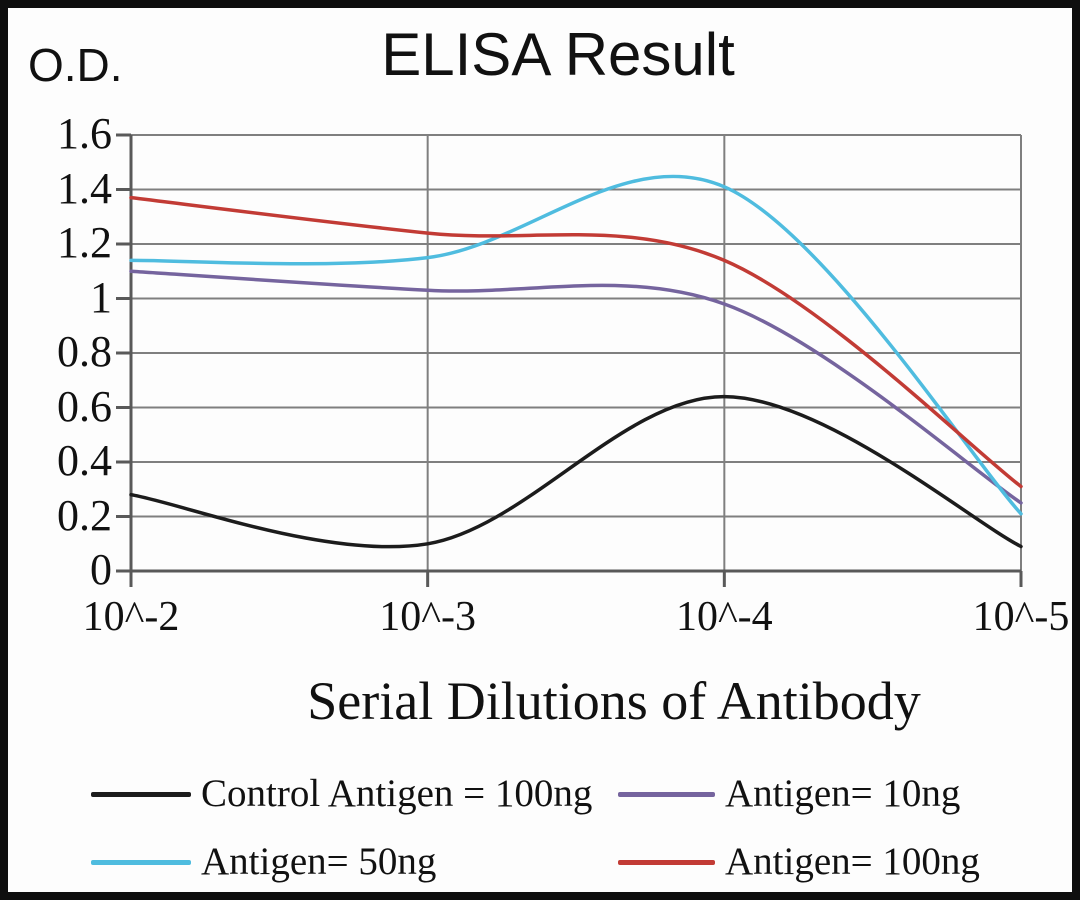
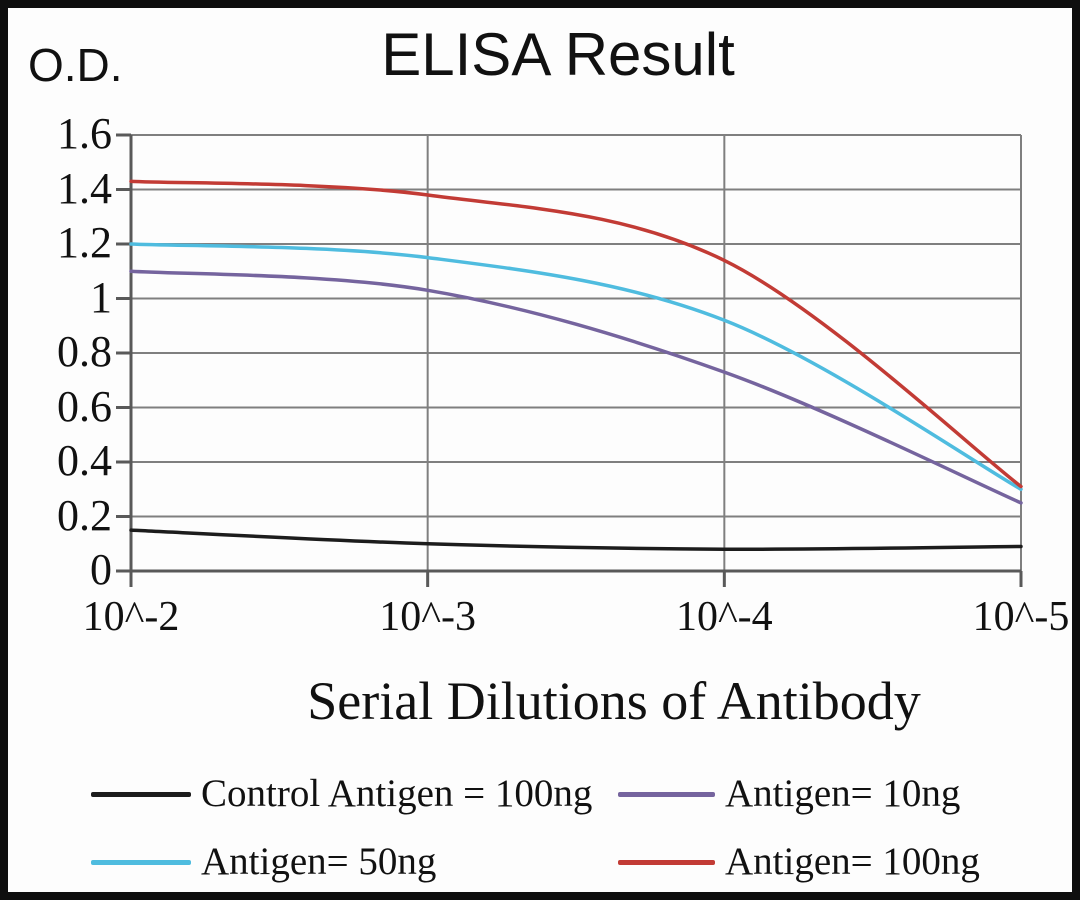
Control Antigen = 100ng/10^-2: 0.28 -> 0.15
Antigen= 50ng/10^-2: 1.14 -> 1.20
Antigen= 100ng/10^-2: 1.37 -> 1.43
Antigen= 100ng/10^-3: 1.24 -> 1.38
Control Antigen = 100ng/10^-4: 0.64 -> 0.08
Antigen= 10ng/10^-4: 0.98 -> 0.73
Antigen= 50ng/10^-4: 1.41 -> 0.92
Antigen= 50ng/10^-5: 0.21 -> 0.30
